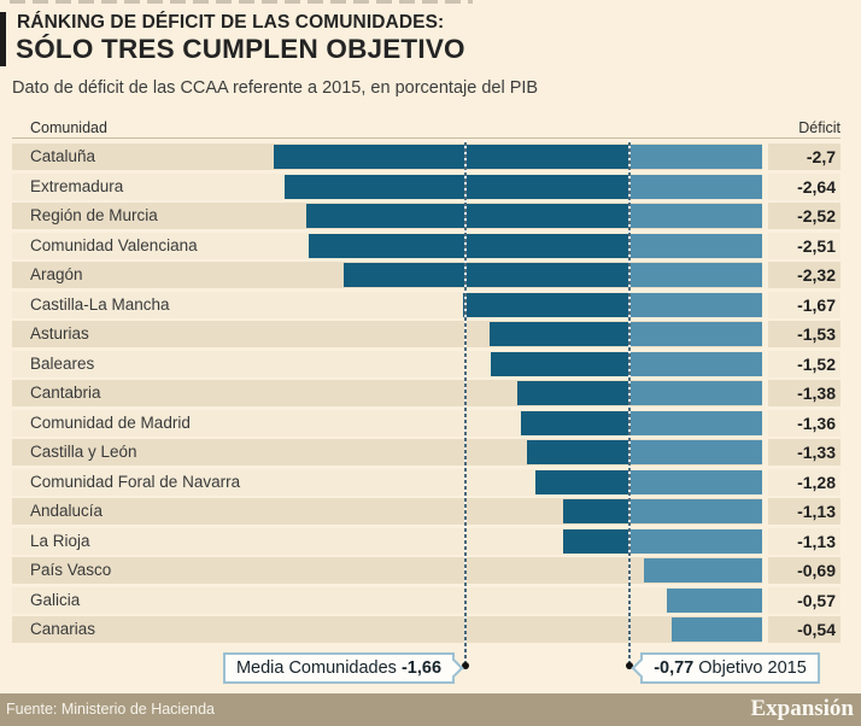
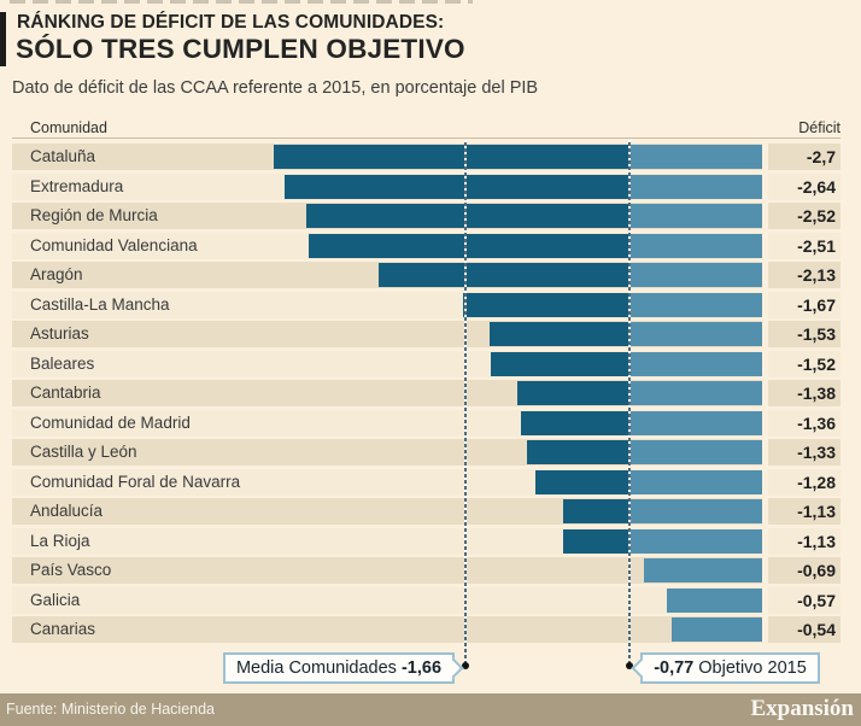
Aragón: -2,32 -> -2,13
